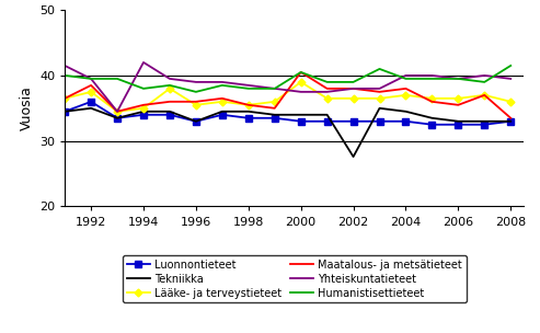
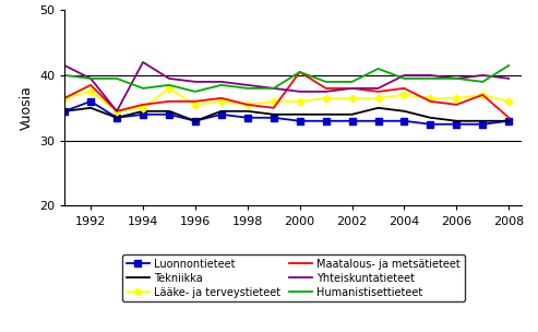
Lääke- ja terveystieteet/2000: 39.0 -> 36.0
Tekniikka/2002: 27.6 -> 34.0
